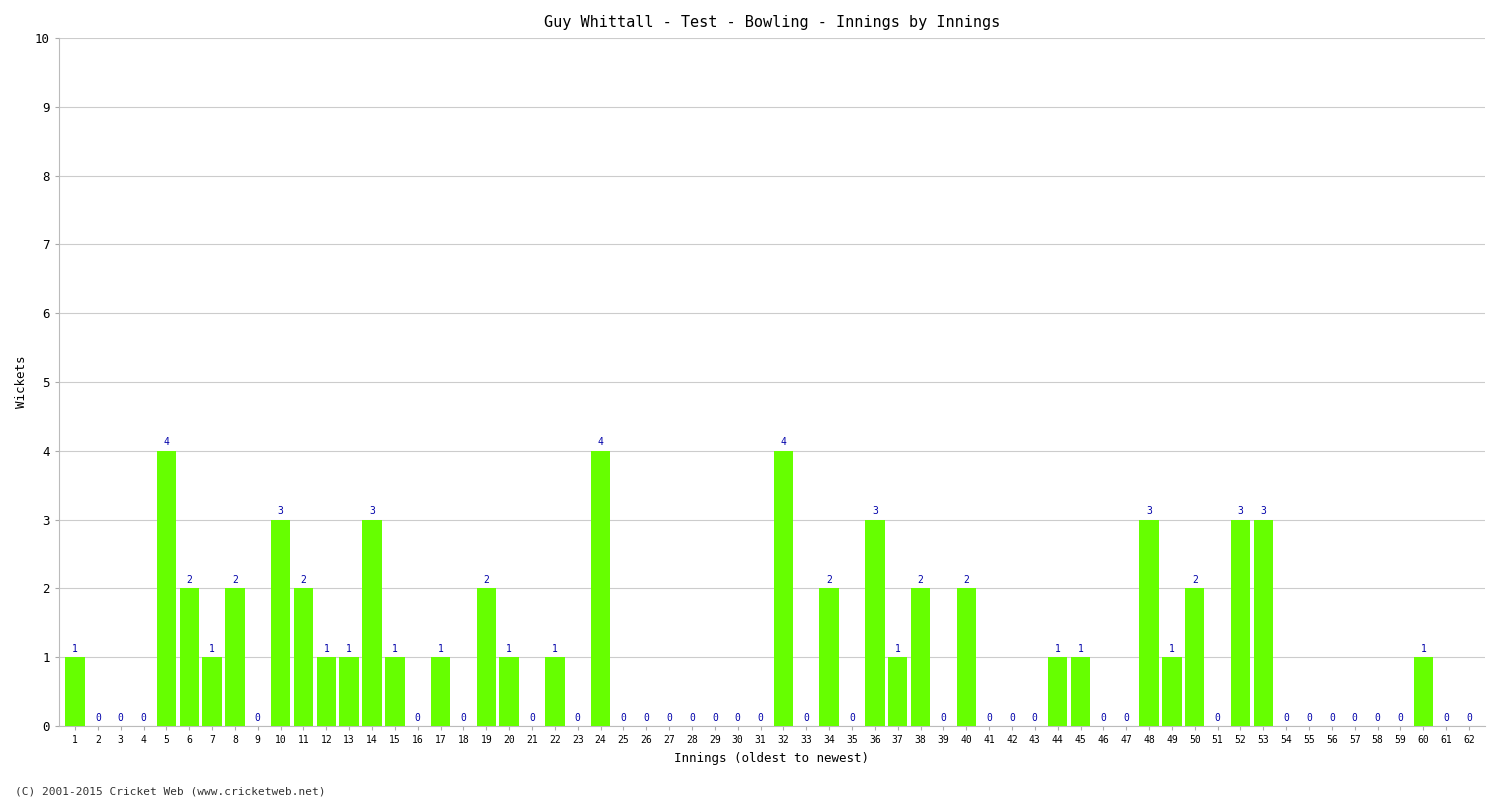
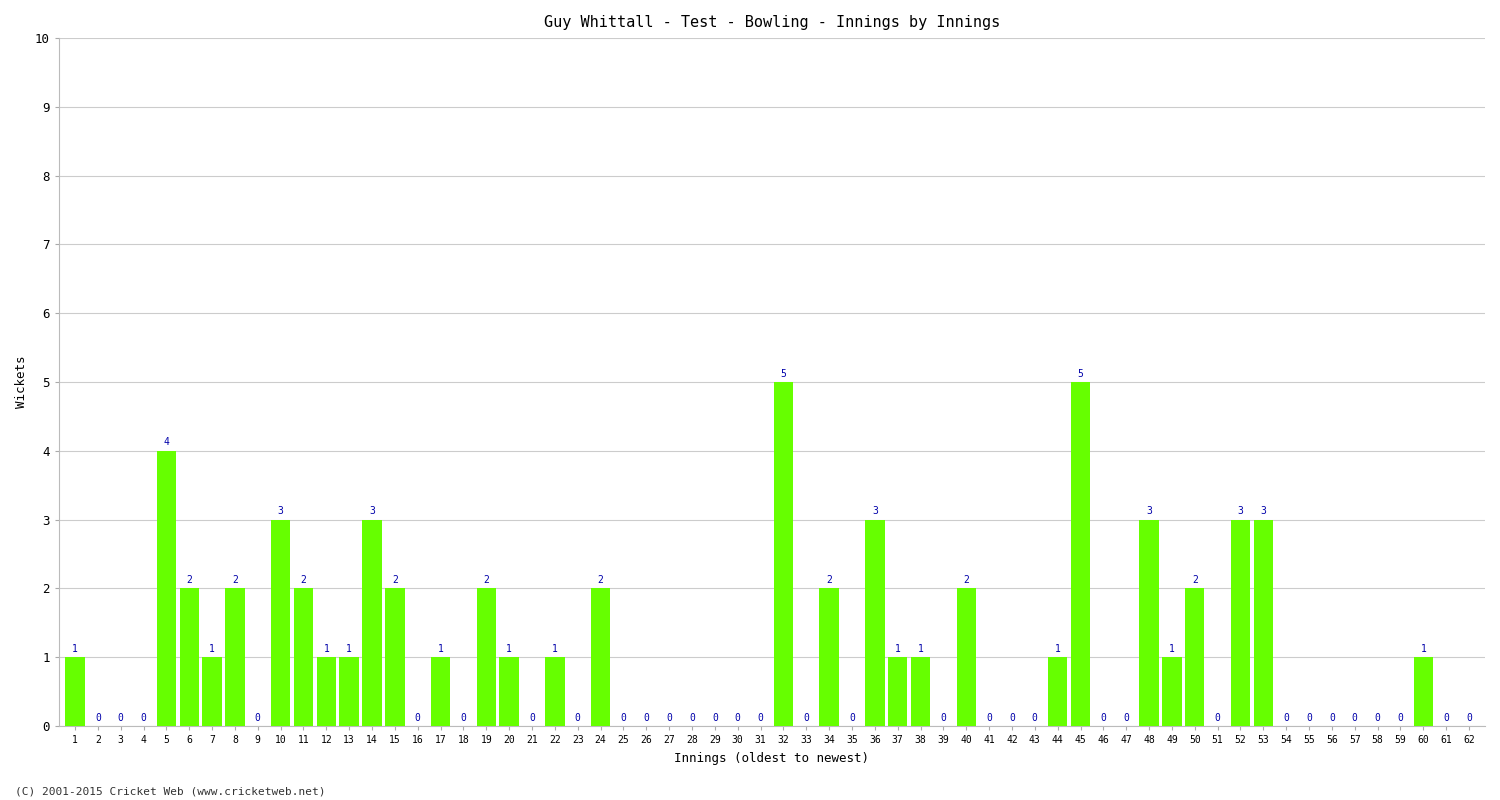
15: 1 -> 2
24: 4 -> 2
32: 4 -> 5
38: 2 -> 1
45: 1 -> 5
